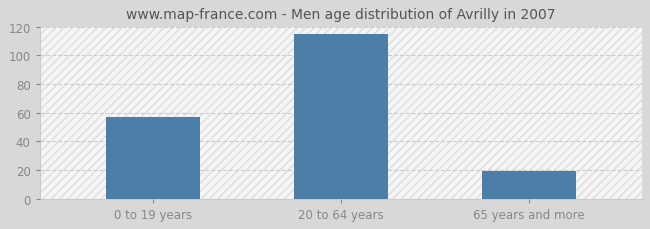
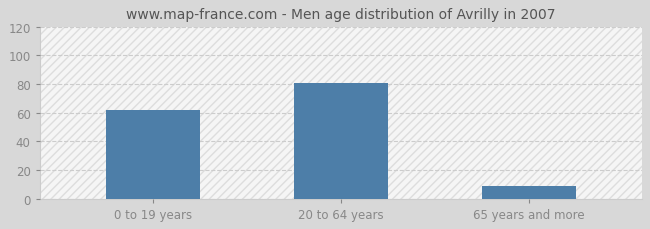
0 to 19 years: 57 -> 62
20 to 64 years: 115 -> 81
65 years and more: 19 -> 9
